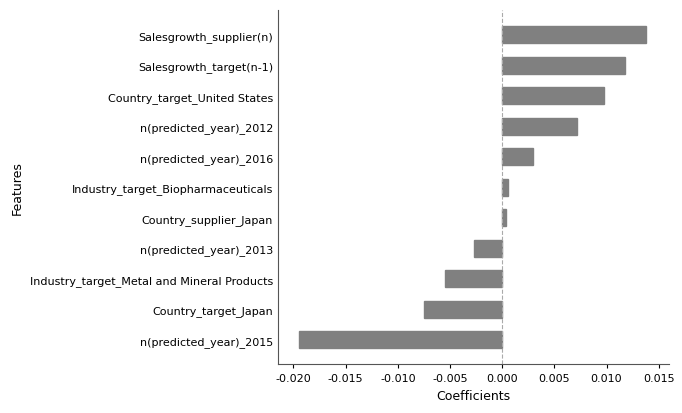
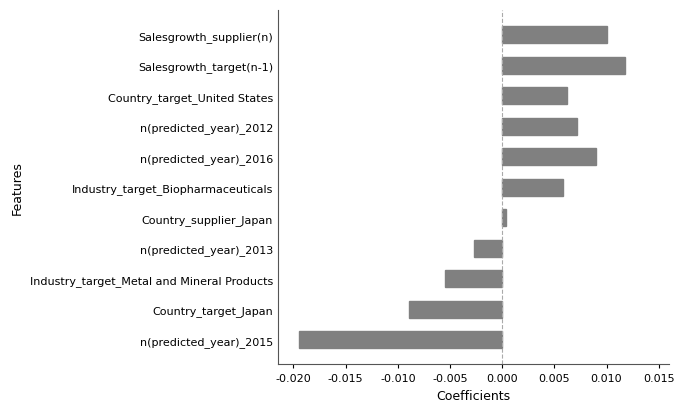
Salesgrowth_supplier(n): 0.0138 -> 0.0100
Country_target_United States: 0.0098 -> 0.0062
n(predicted_year)_2016: 0.0030 -> 0.0090
Industry_target_Biopharmaceuticals: 0.0006 -> 0.0058
Country_target_Japan: -0.0075 -> -0.0089
